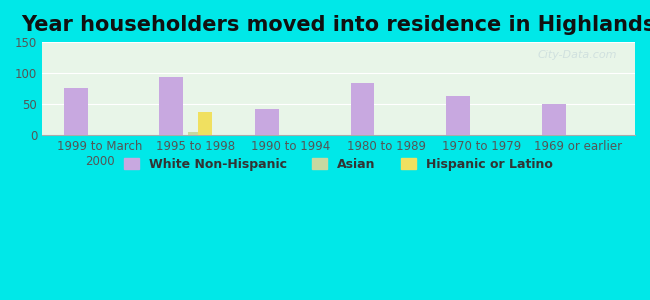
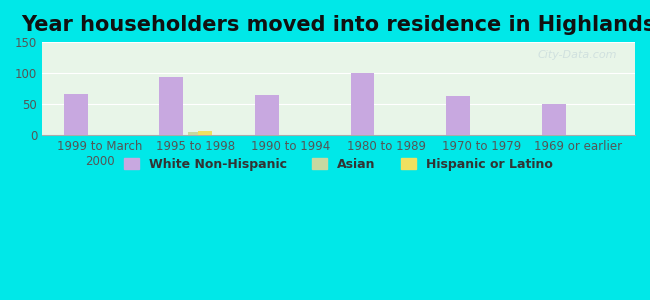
White Non-Hispanic/1999 to March 2000: 76 -> 67
Hispanic or Latino/1995 to 1998: 38 -> 7
White Non-Hispanic/1990 to 1994: 42 -> 65
White Non-Hispanic/1980 to 1989: 84 -> 100
